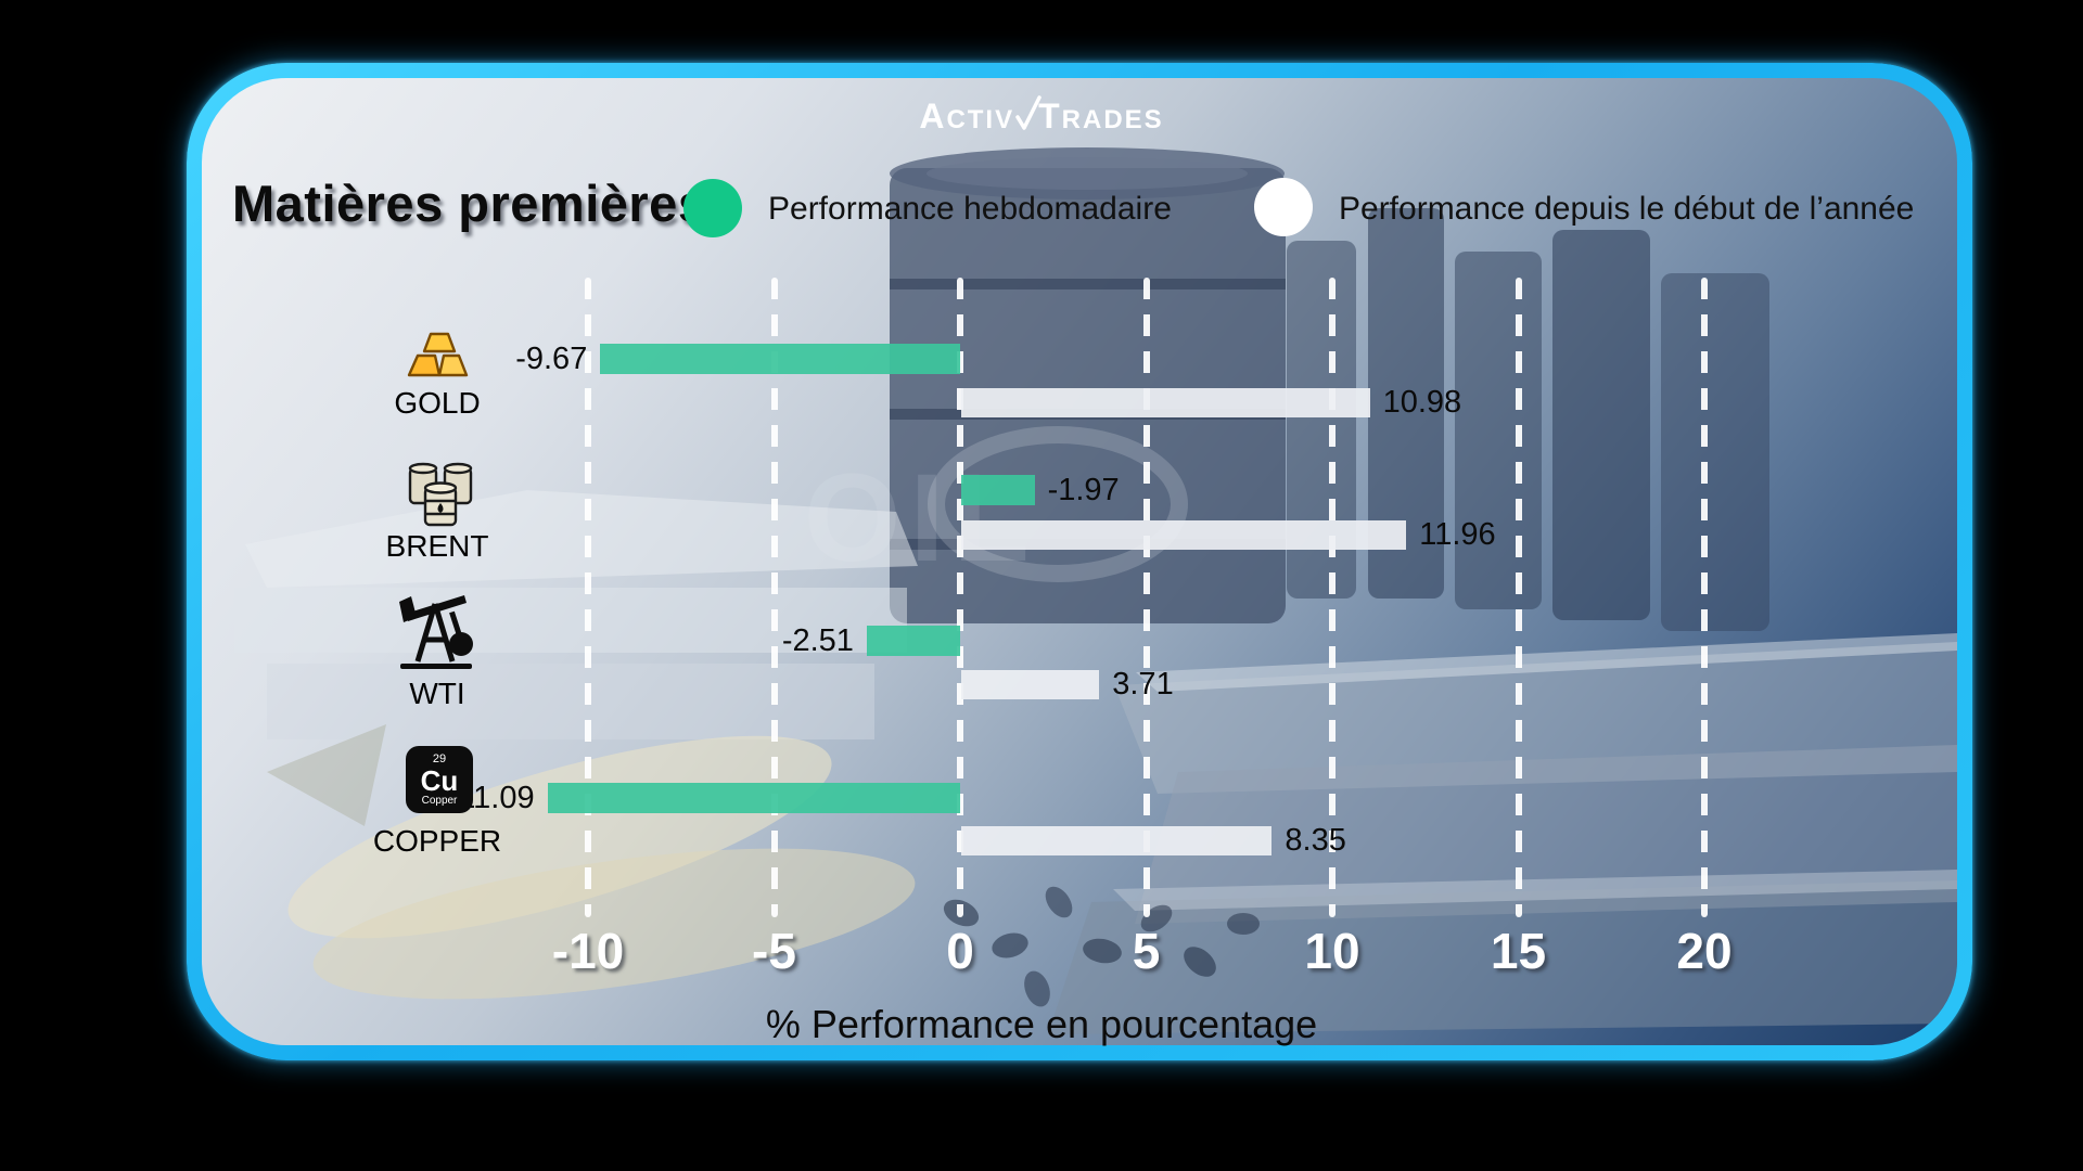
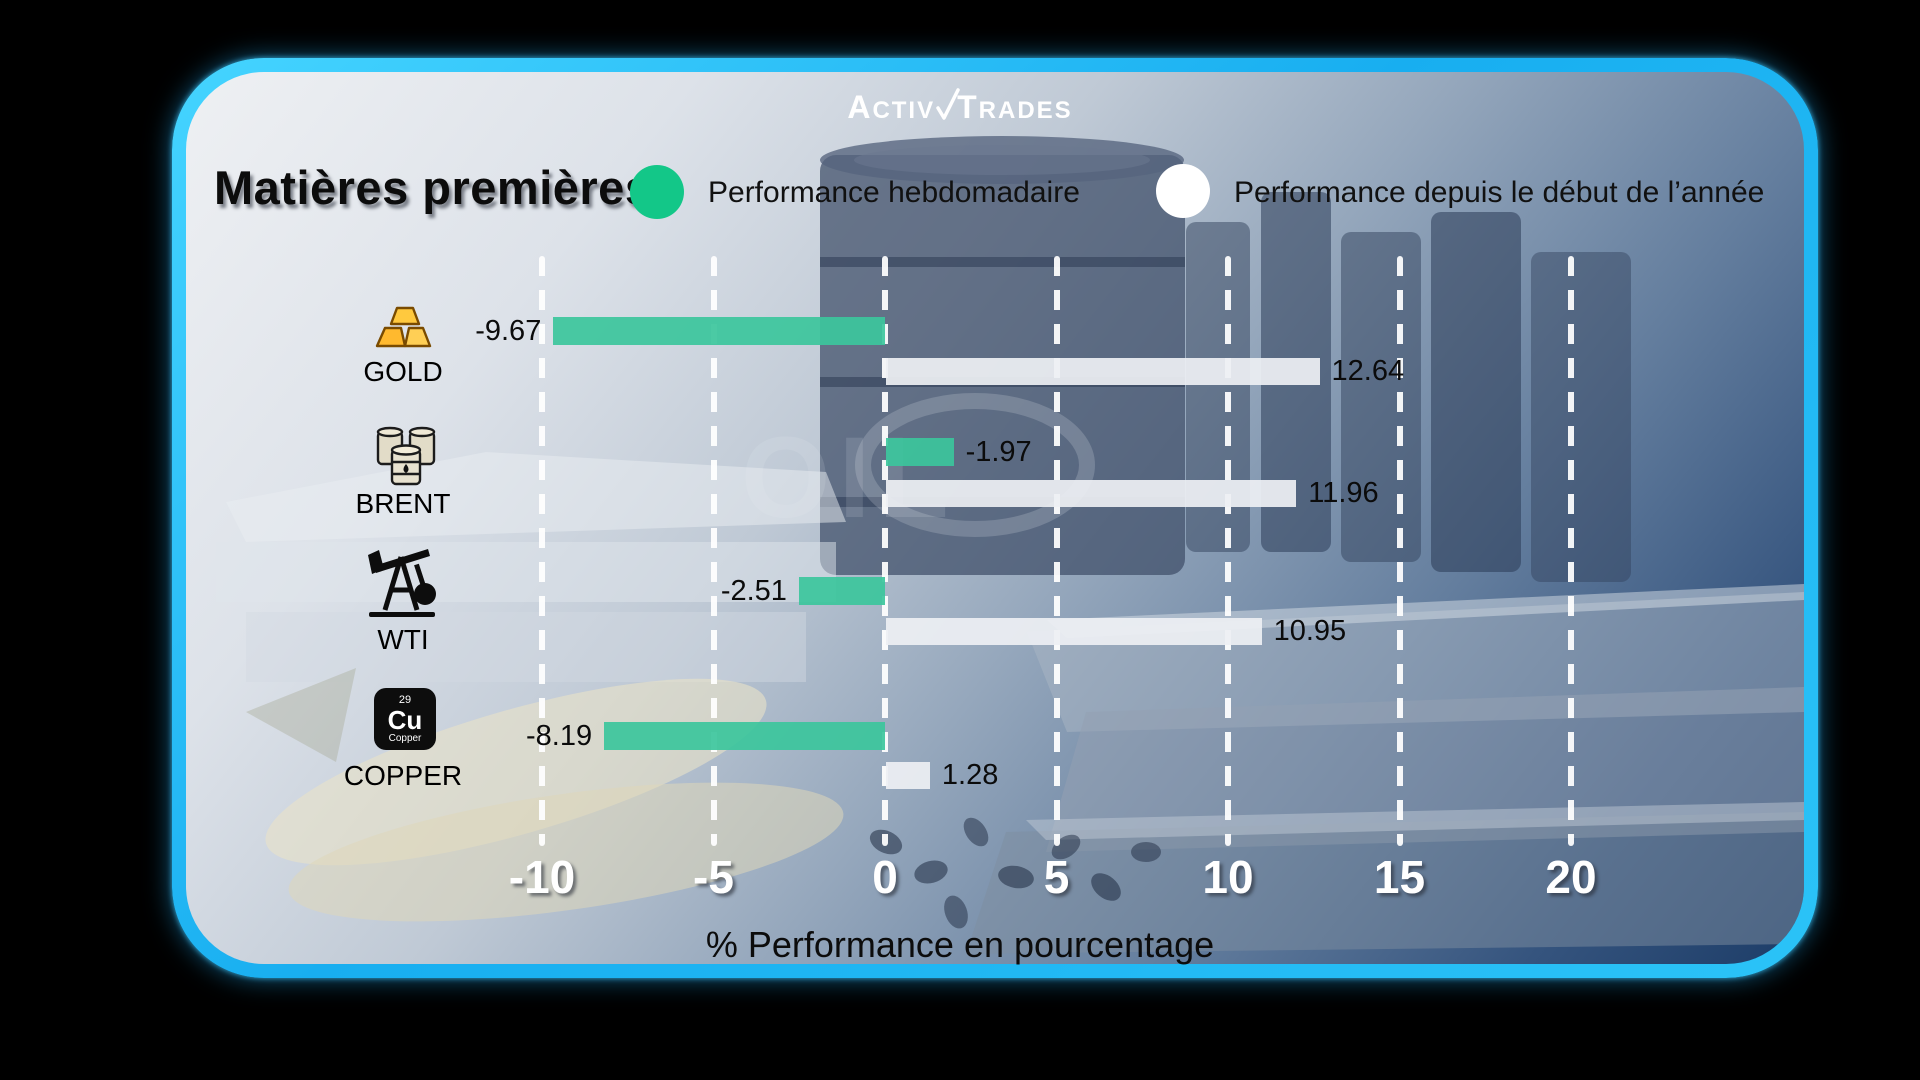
Performance depuis le début de l’année/GOLD: 10.98 -> 12.64
Performance depuis le début de l’année/WTI: 3.71 -> 10.95
Performance hebdomadaire/COPPER: -11.09 -> -8.19
Performance depuis le début de l’année/COPPER: 8.35 -> 1.28
